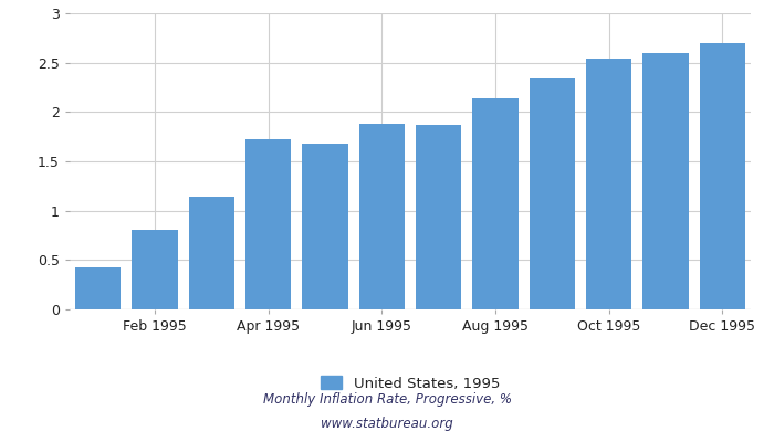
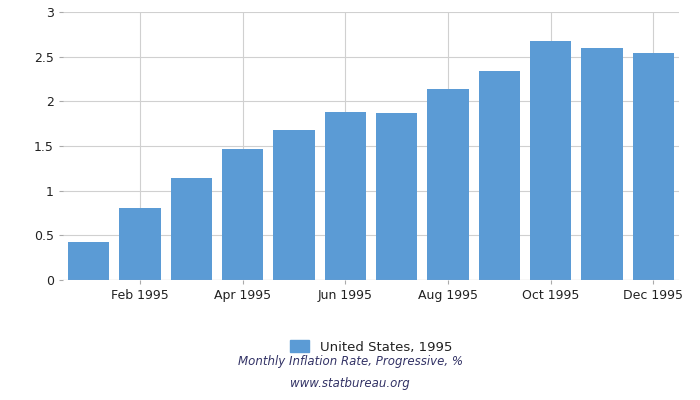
Apr 1995: 1.72 -> 1.47
Oct 1995: 2.54 -> 2.68
Dec 1995: 2.70 -> 2.54
